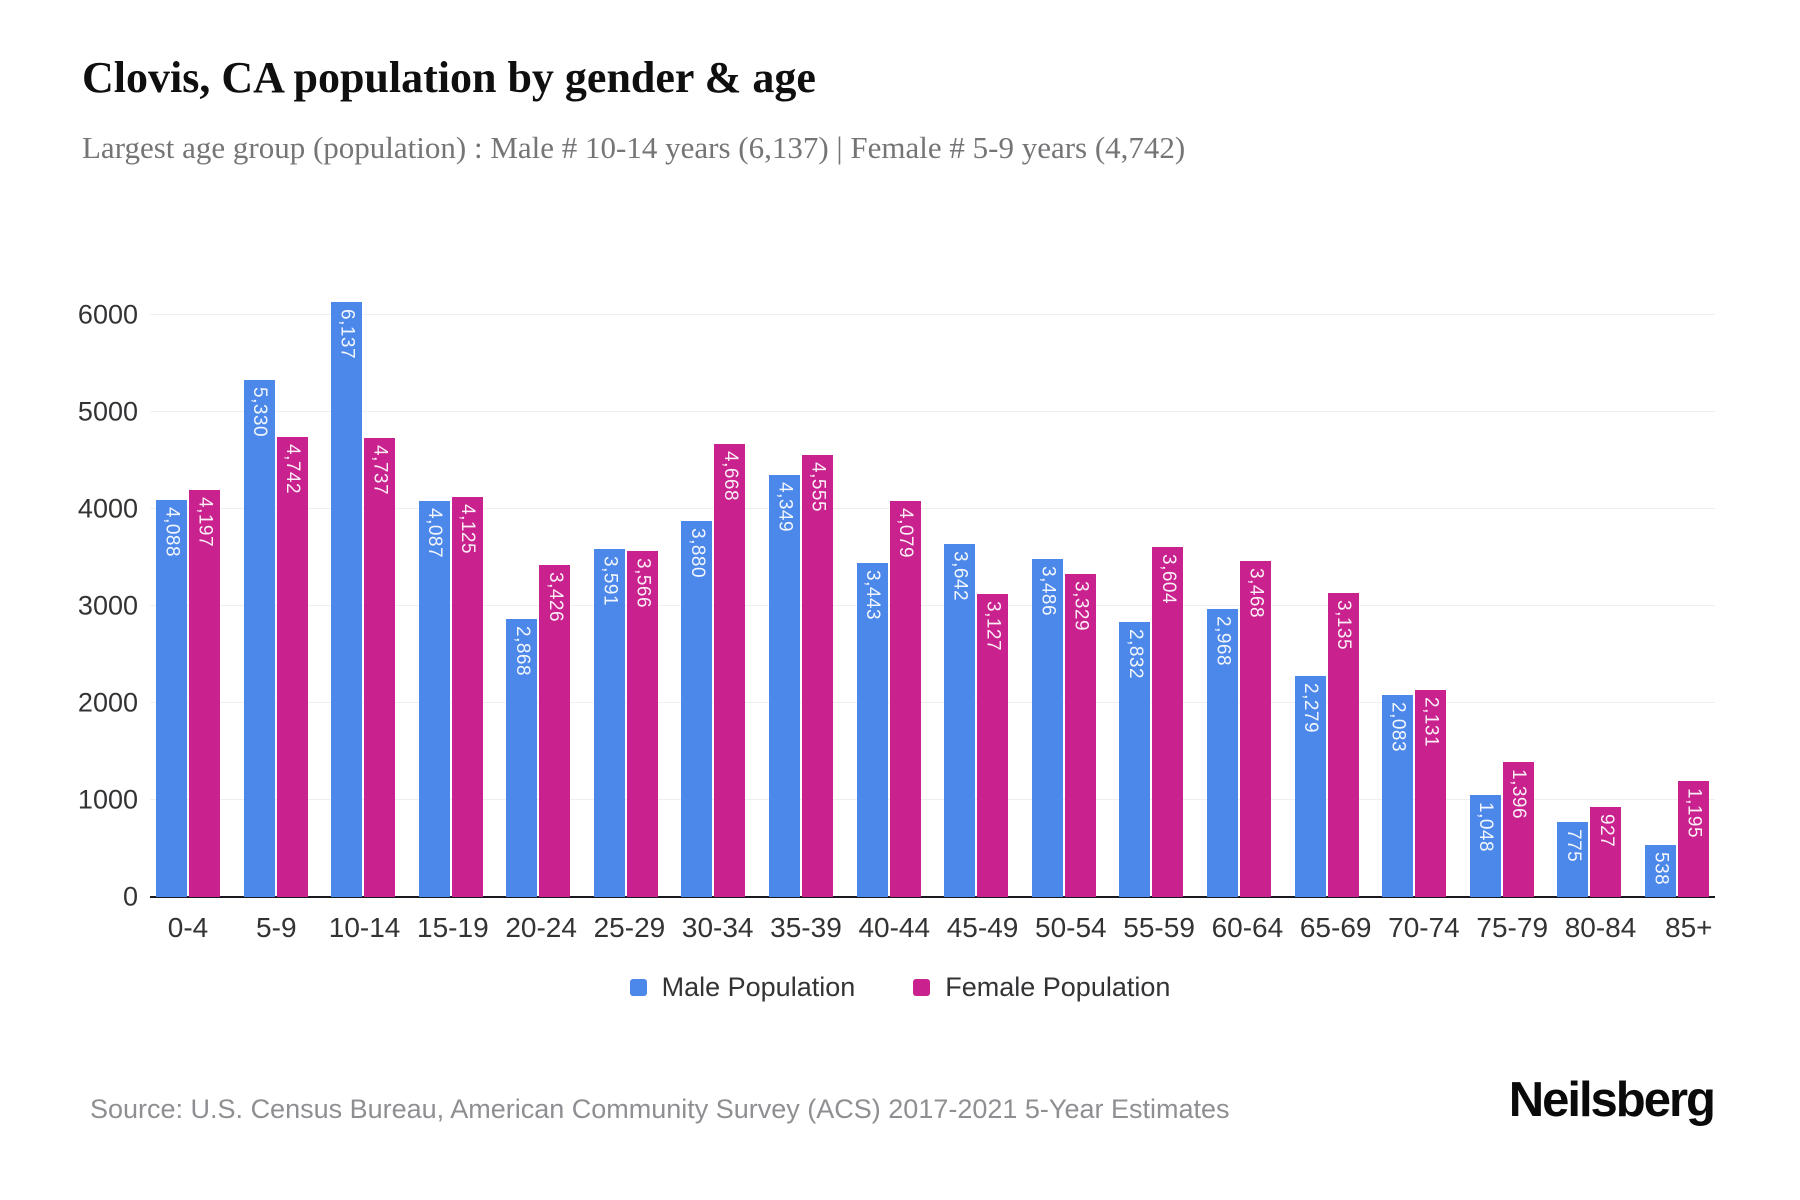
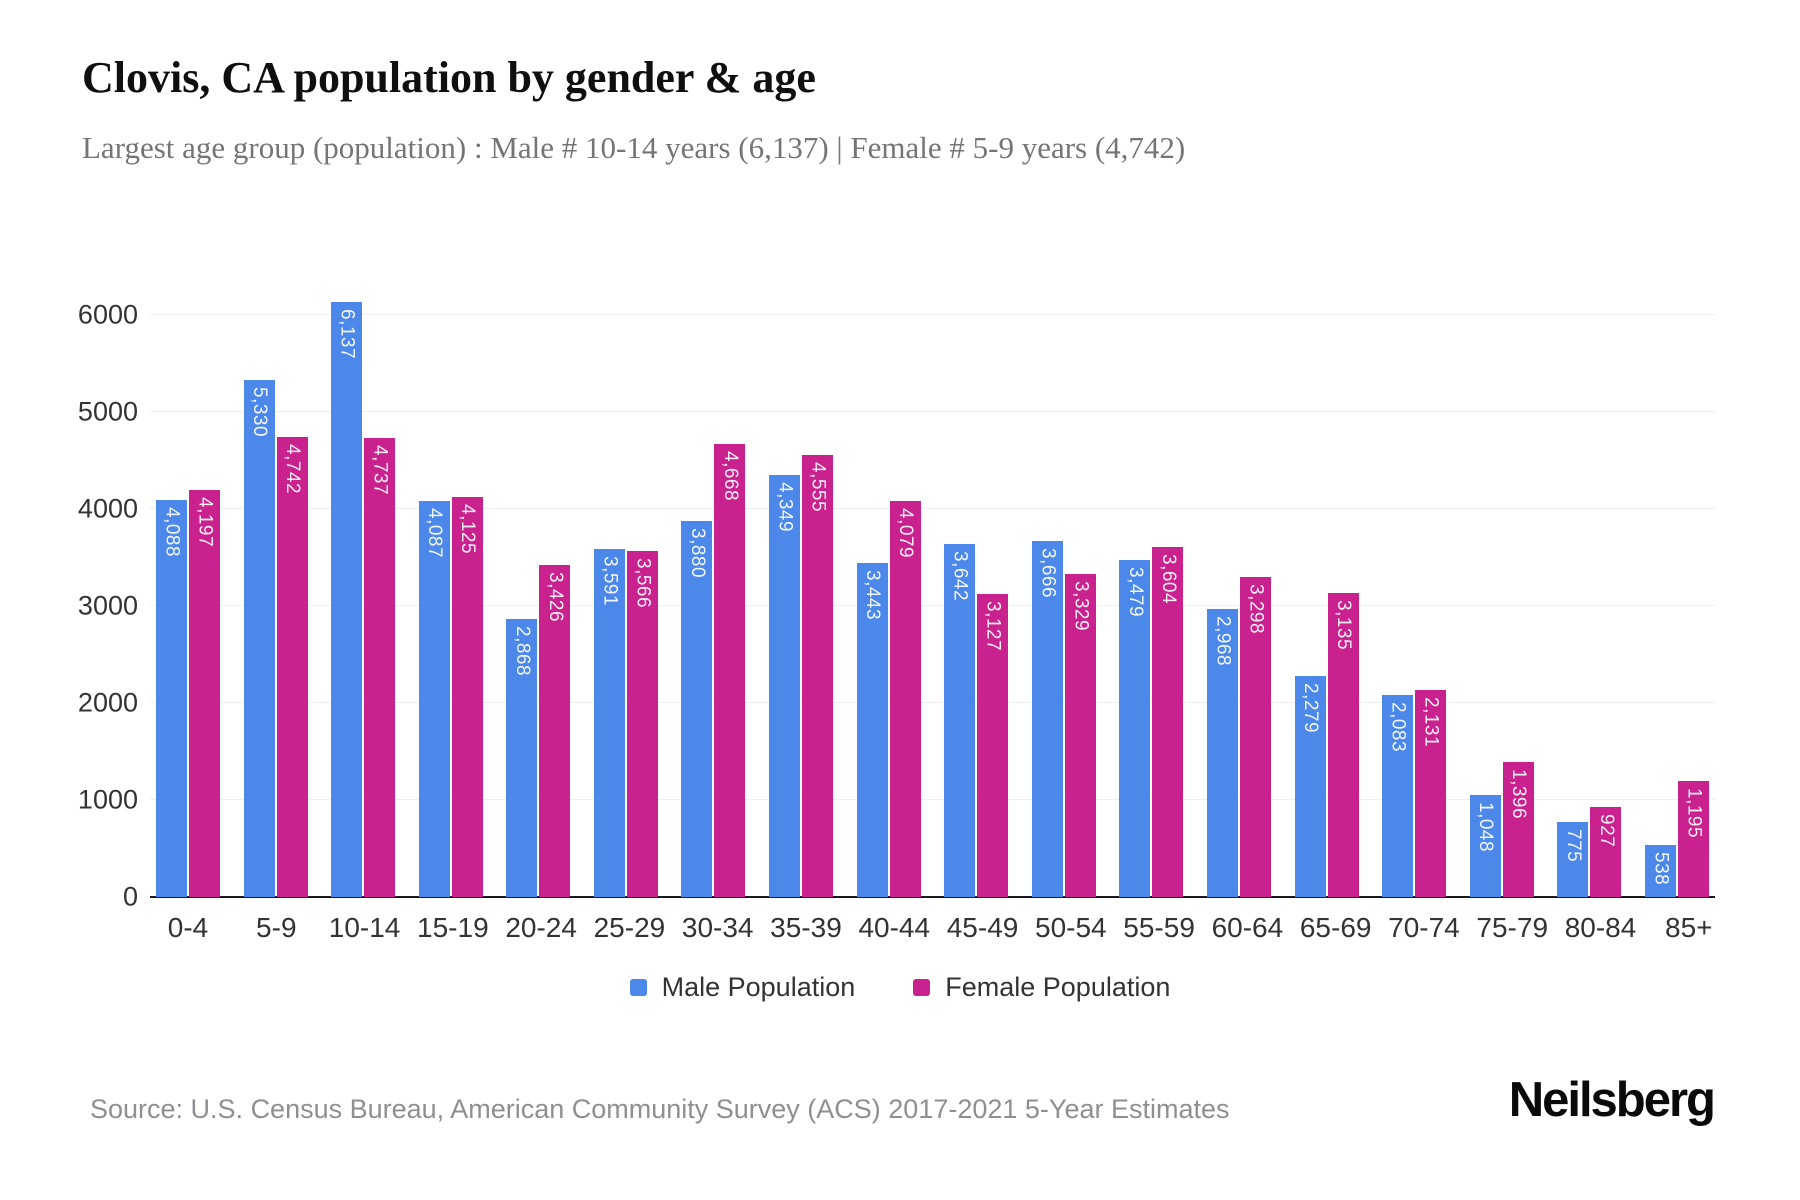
Male Population/50-54: 3,486 -> 3,666
Male Population/55-59: 2,832 -> 3,479
Female Population/60-64: 3,468 -> 3,298
